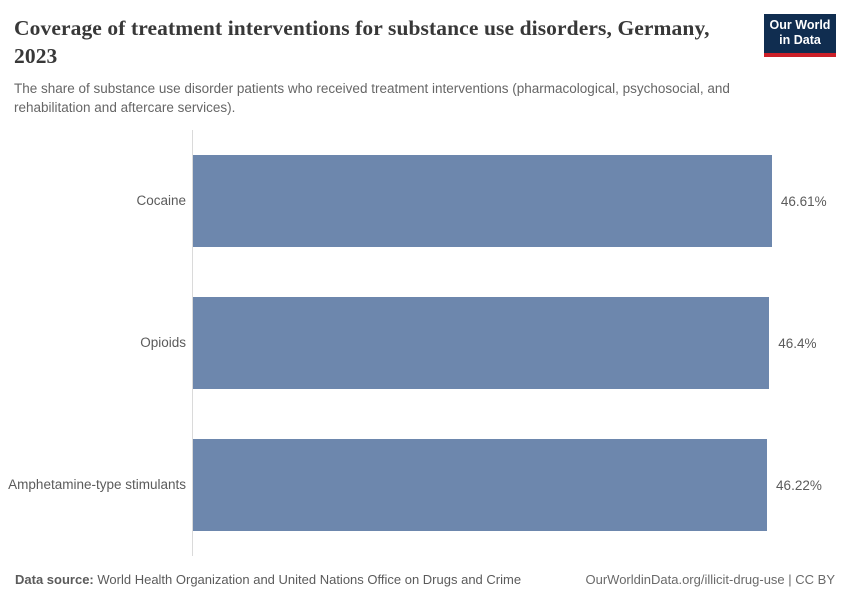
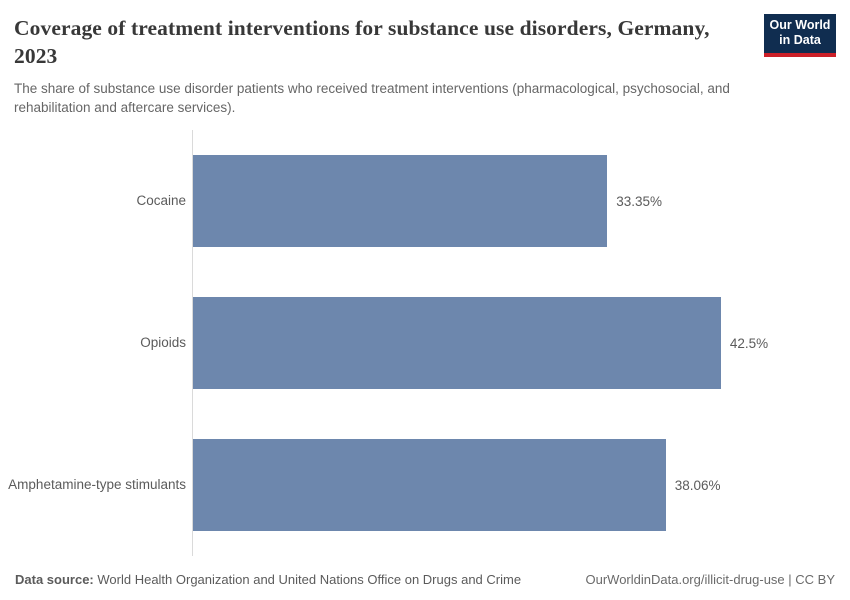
Cocaine: 46.61% -> 33.35%
Opioids: 46.4% -> 42.5%
Amphetamine-type stimulants: 46.22% -> 38.06%
